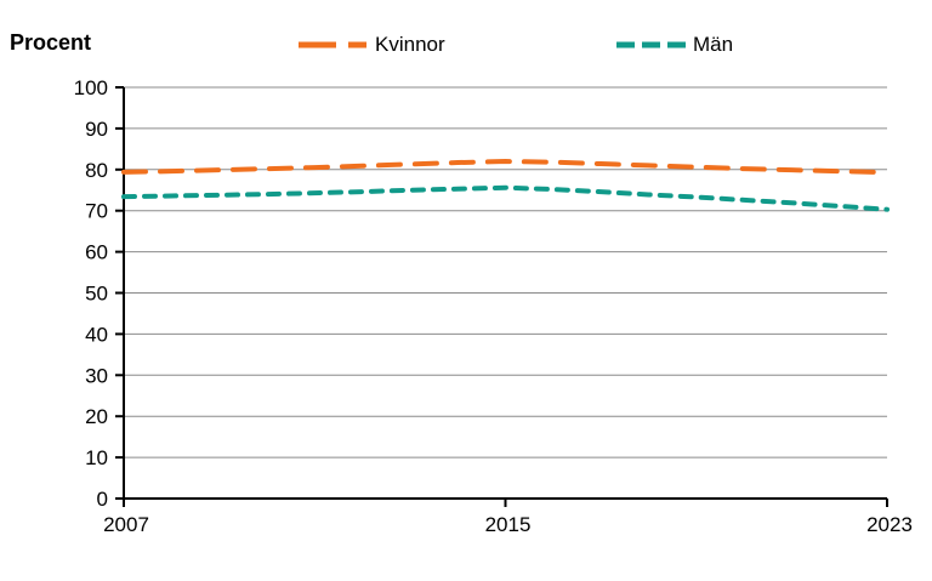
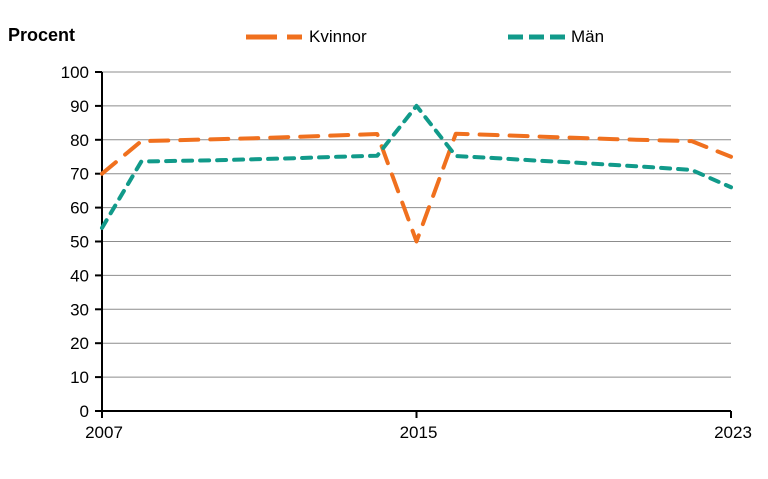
Kvinnor/2007: 79 -> 70
Män/2007: 73 -> 54
Kvinnor/2015: 82 -> 50
Män/2015: 76 -> 90
Kvinnor/2023: 79 -> 75
Män/2023: 70 -> 66
